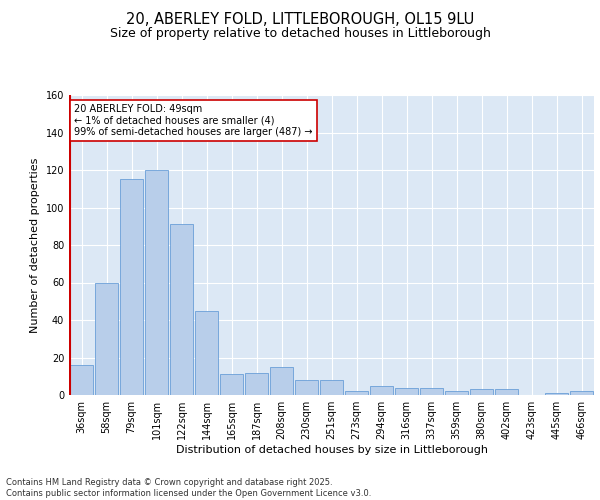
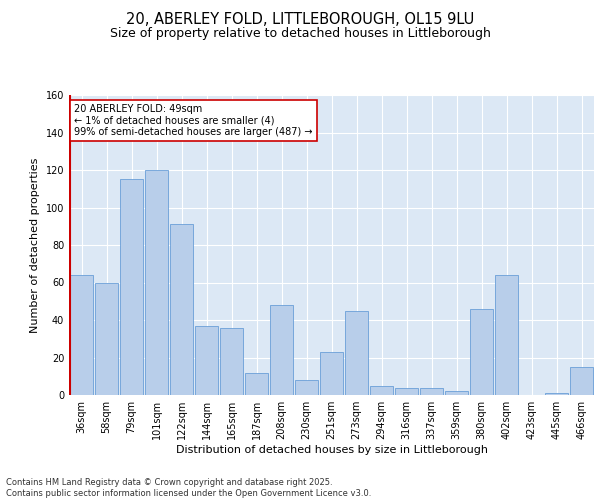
36sqm: 16 -> 64
144sqm: 45 -> 37
165sqm: 11 -> 36
208sqm: 15 -> 48
251sqm: 8 -> 23
273sqm: 2 -> 45
380sqm: 3 -> 46
402sqm: 3 -> 64
466sqm: 2 -> 15
